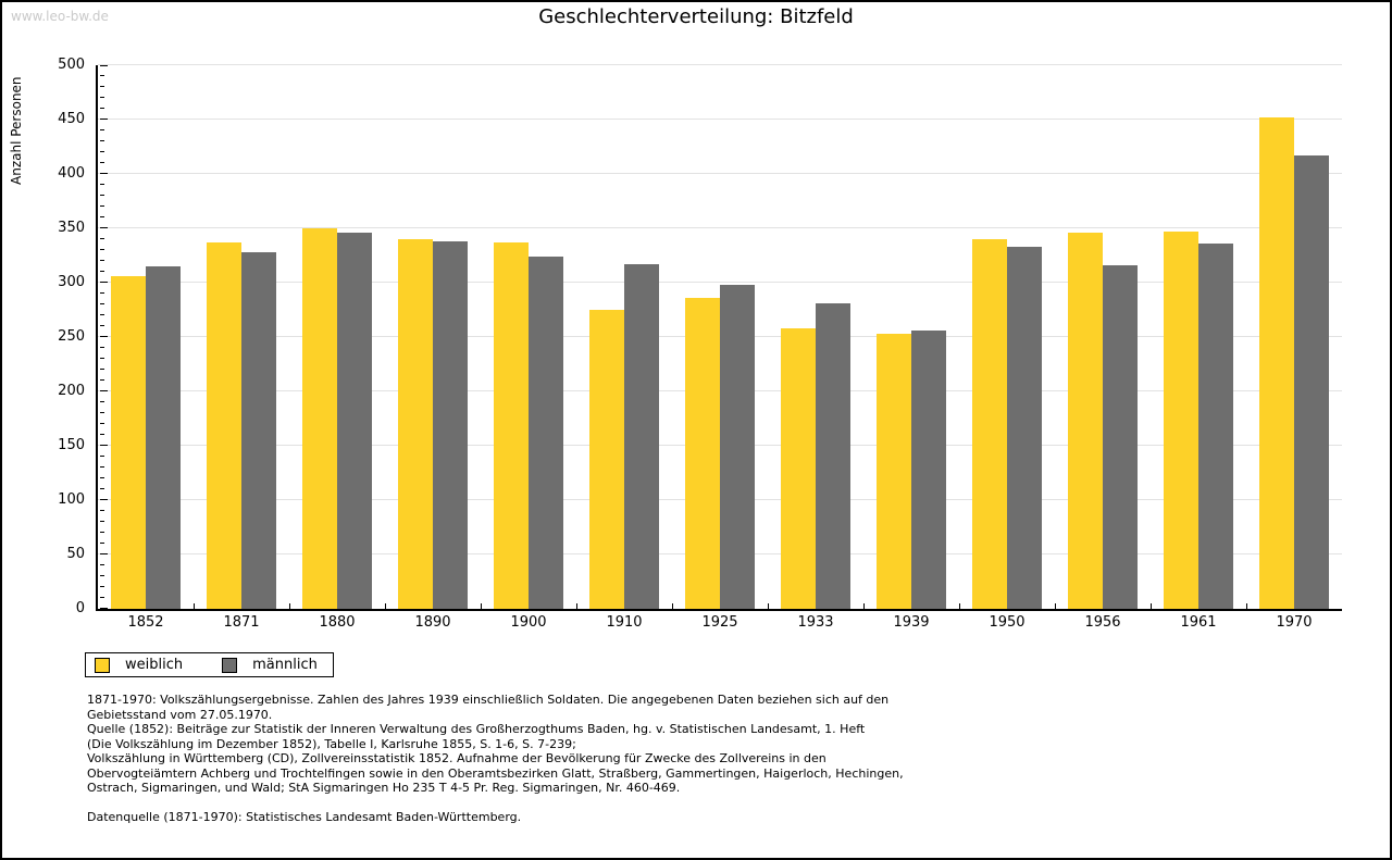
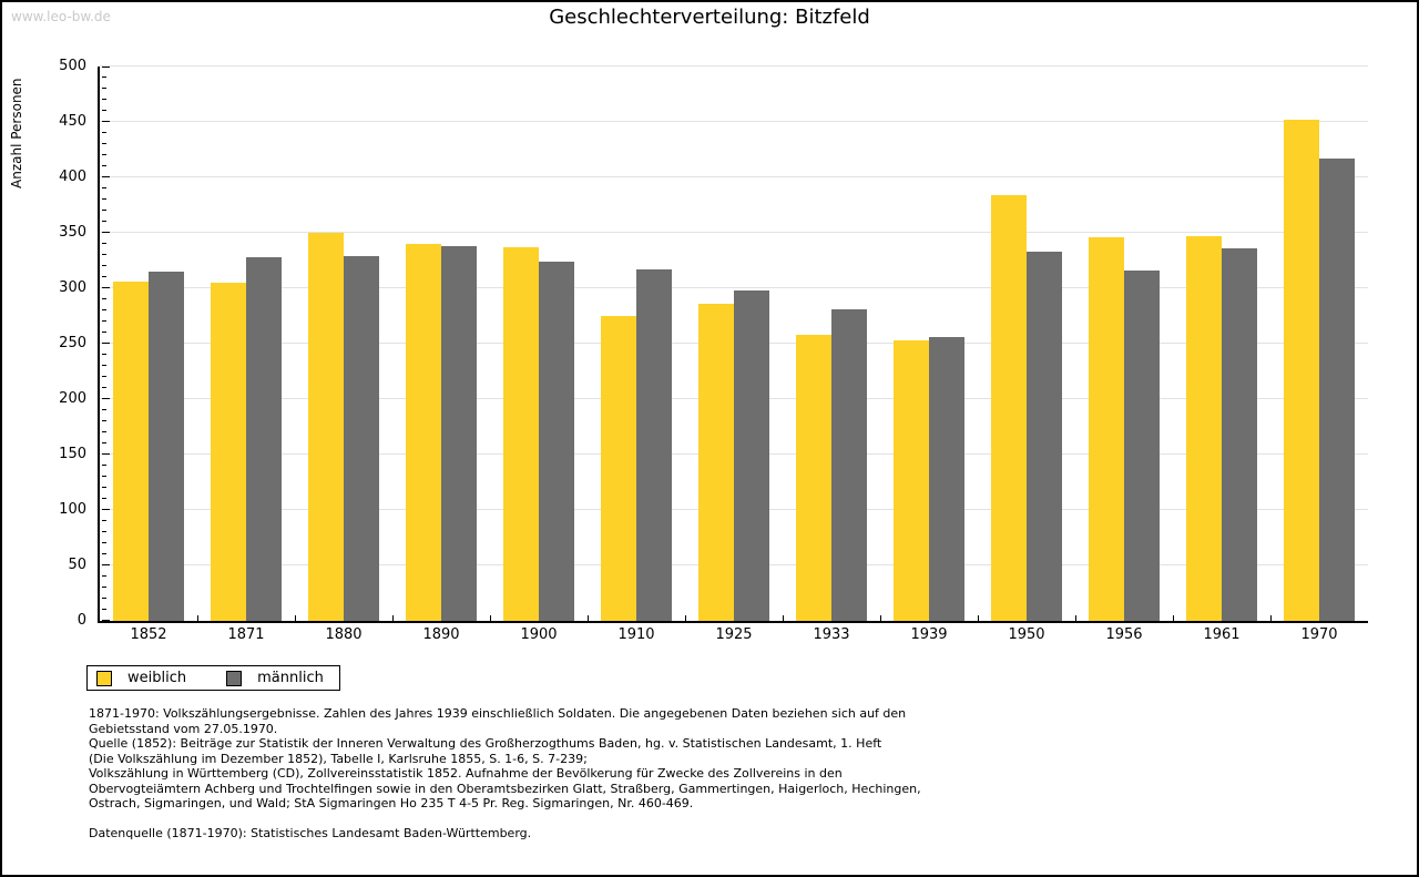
weiblich/1871: 337 -> 305
männlich/1880: 346 -> 329
weiblich/1950: 340 -> 384
